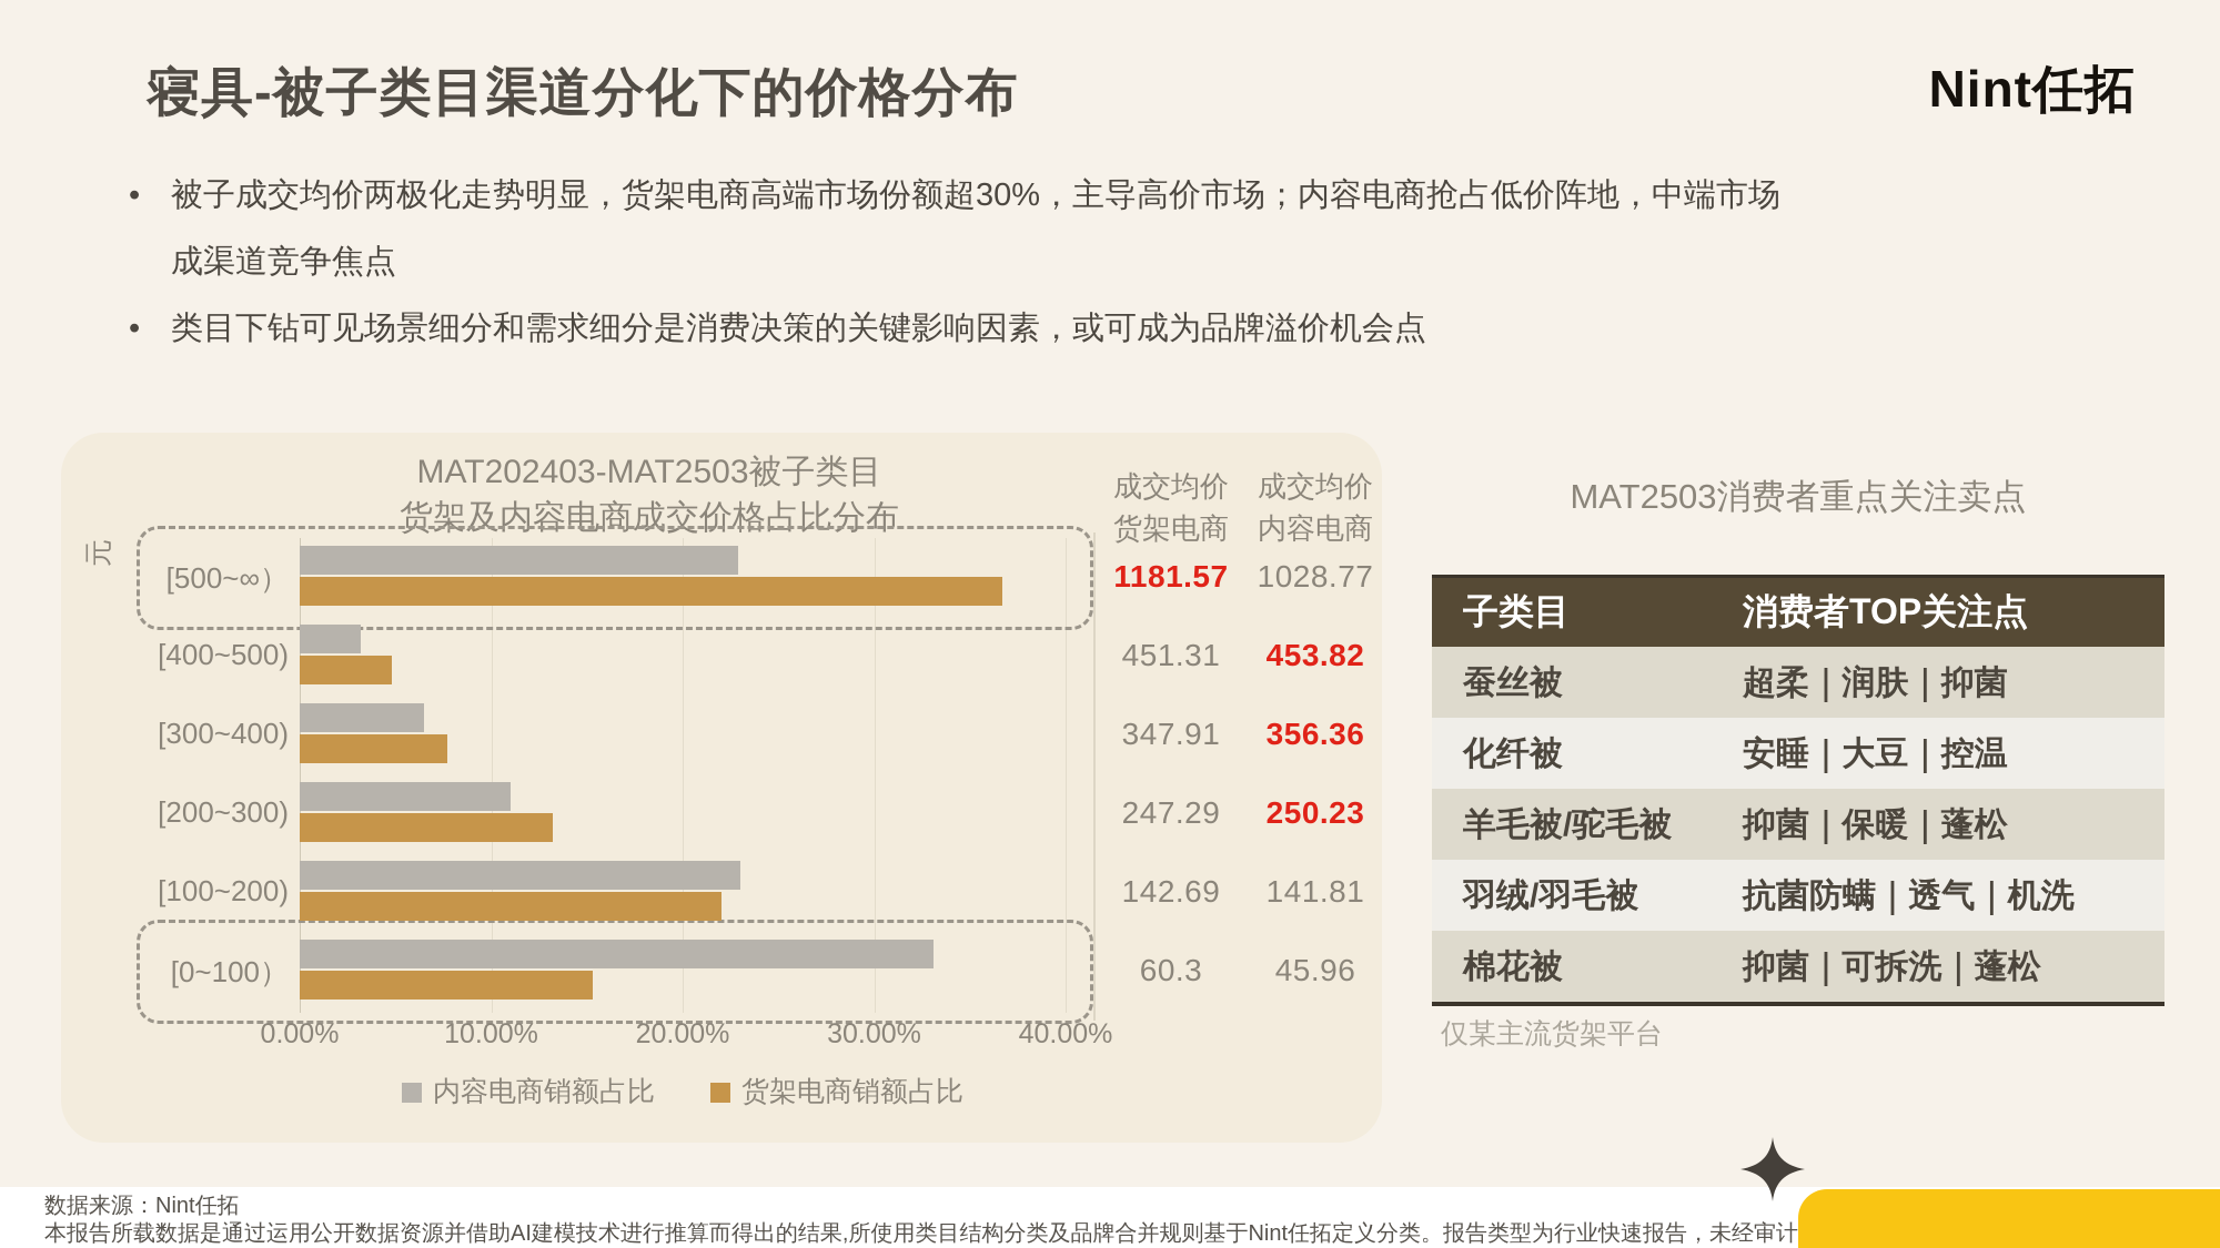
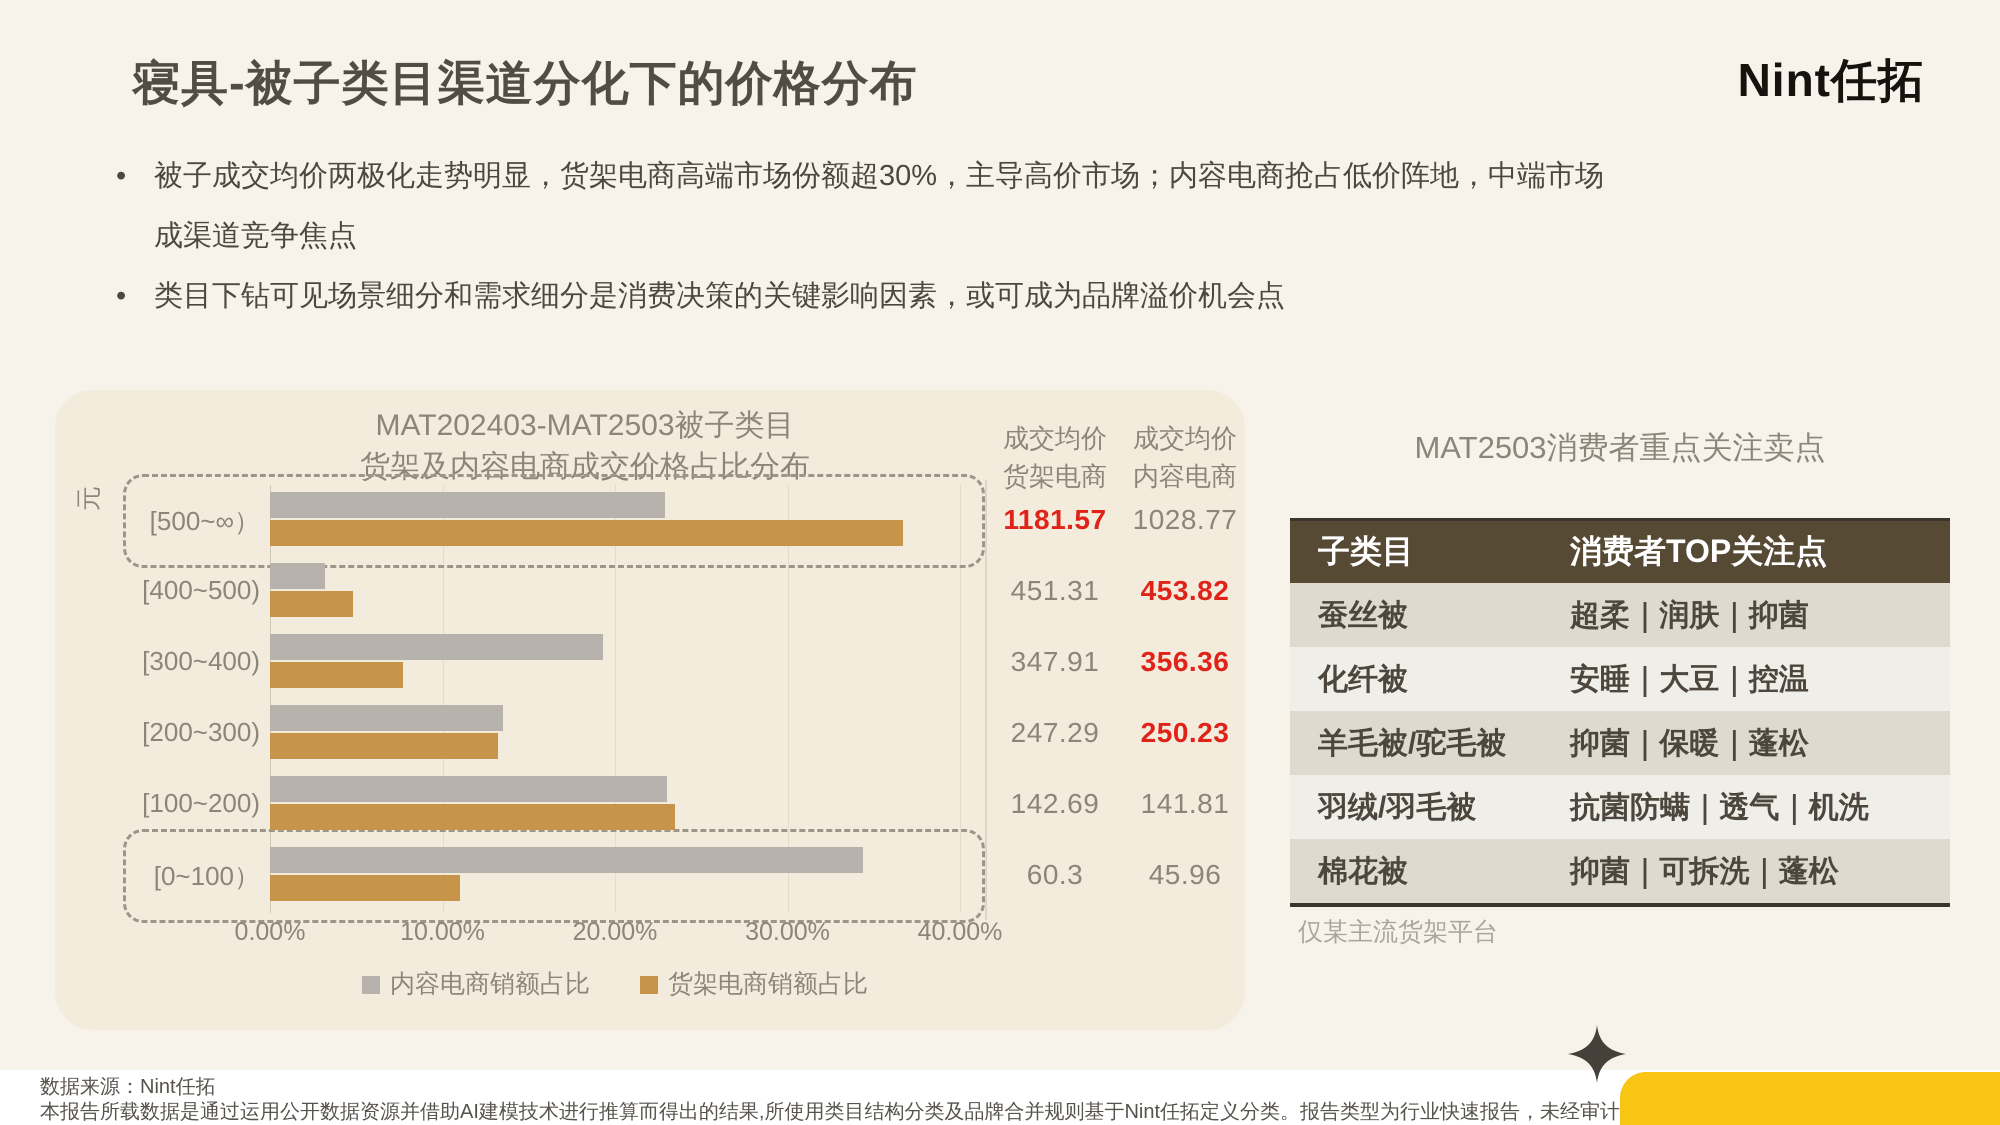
内容电商销额占比/[300~400): 6.5% -> 19.3%
内容电商销额占比/[200~300): 11.0% -> 13.5%
货架电商销额占比/[100~200): 22.0% -> 23.5%
内容电商销额占比/[0~100）: 33.1% -> 34.4%
货架电商销额占比/[0~100）: 15.3% -> 11.0%
